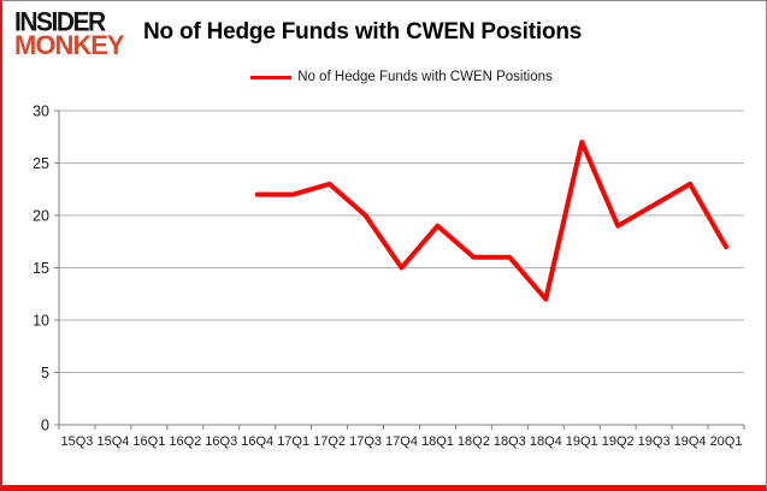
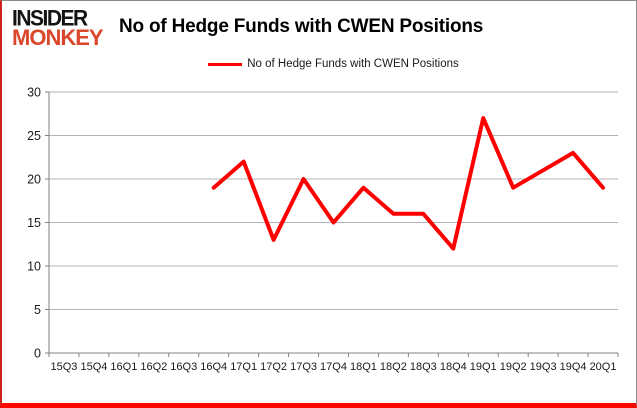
16Q4: 22 -> 19
17Q2: 23 -> 13
20Q1: 17 -> 19
